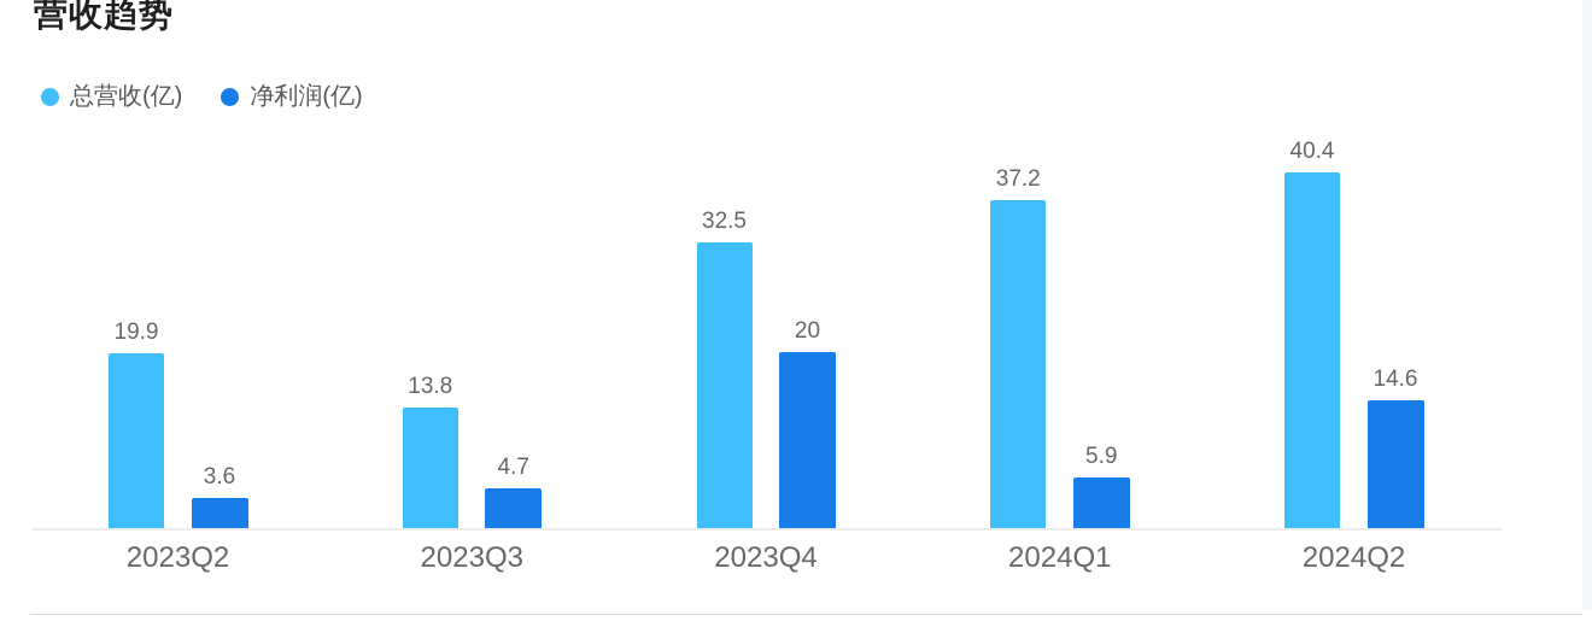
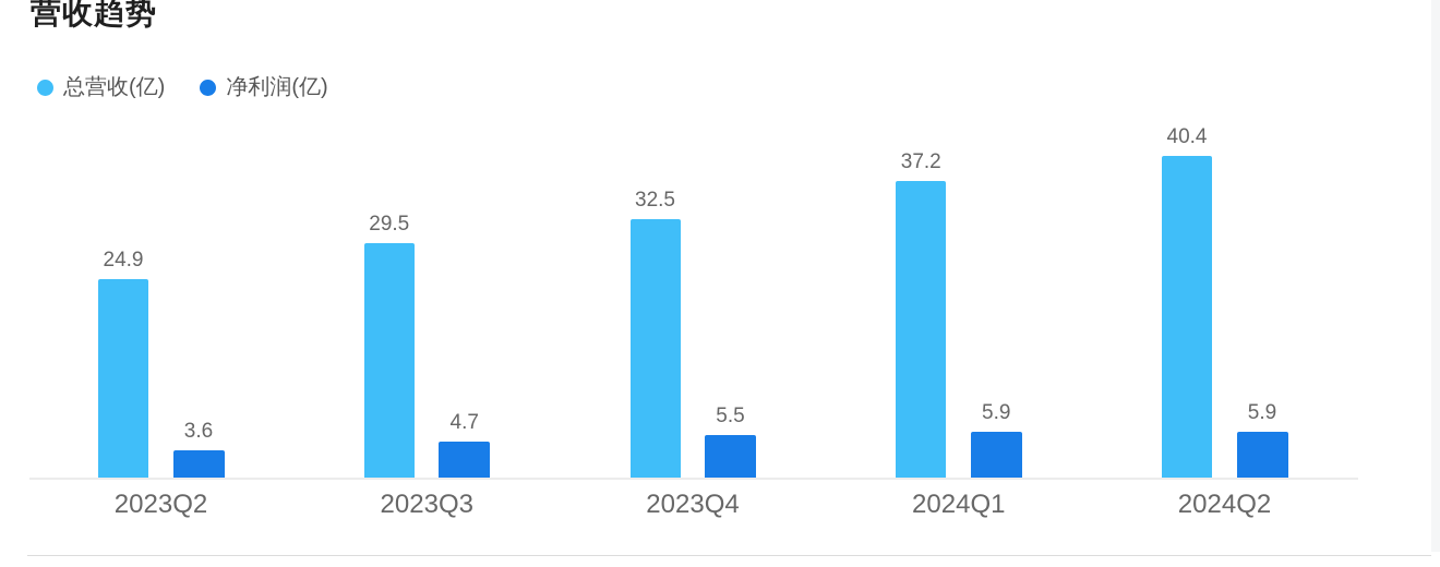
总营收(亿)/2023Q2: 19.9 -> 24.9
总营收(亿)/2023Q3: 13.8 -> 29.5
净利润(亿)/2023Q4: 20 -> 5.5
净利润(亿)/2024Q2: 14.6 -> 5.9
